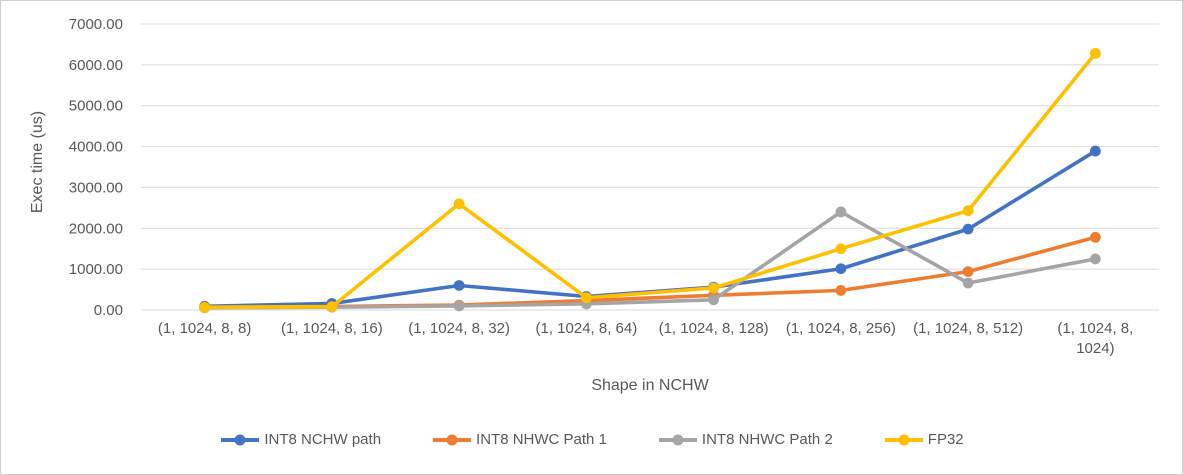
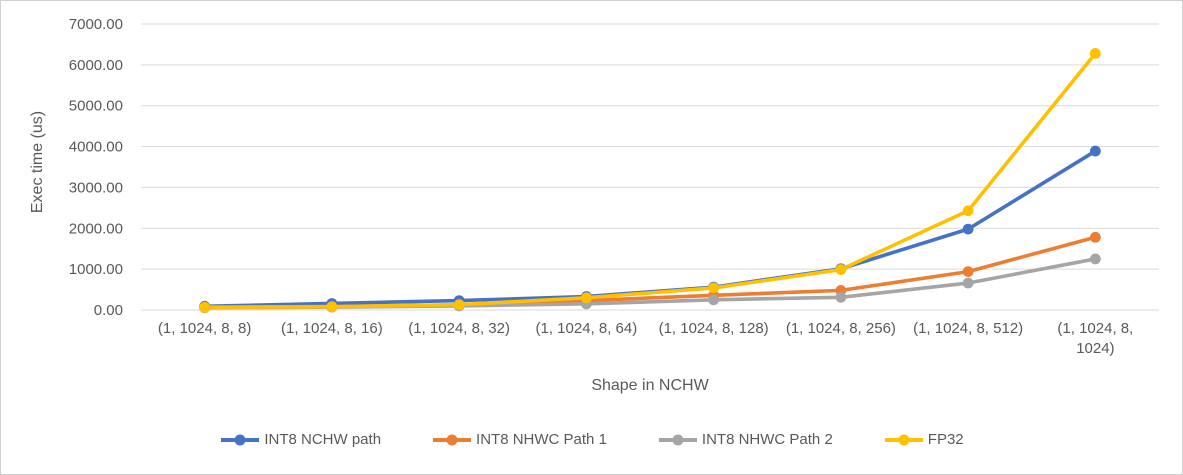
INT8 NCHW path/(1, 1024, 8, 32): 600 -> 200
FP32/(1, 1024, 8, 32): 2600 -> 100
INT8 NHWC Path 2/(1, 1024, 8, 256): 2400 -> 300
FP32/(1, 1024, 8, 256): 1500 -> 1000
